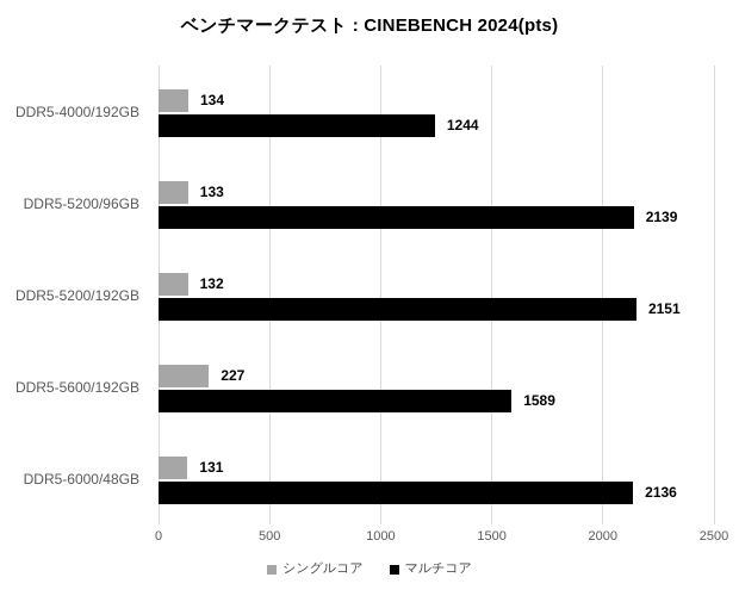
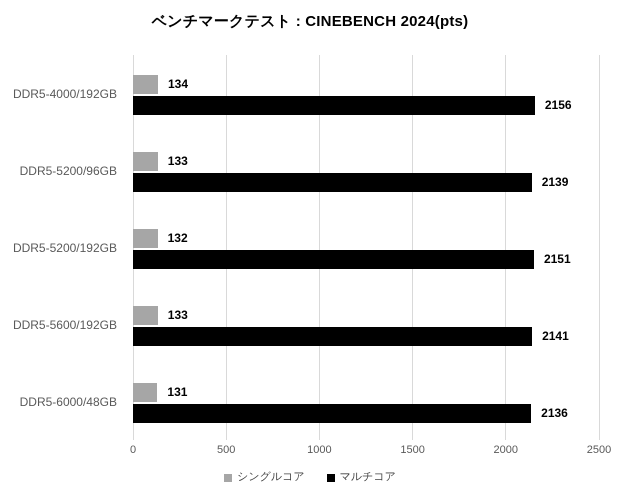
マルチコア/DDR5-4000/192GB: 1244 -> 2156
シングルコア/DDR5-5600/192GB: 227 -> 133
マルチコア/DDR5-5600/192GB: 1589 -> 2141
